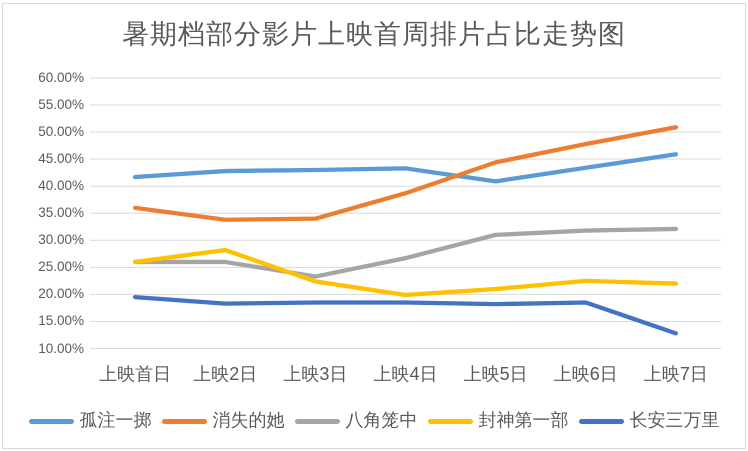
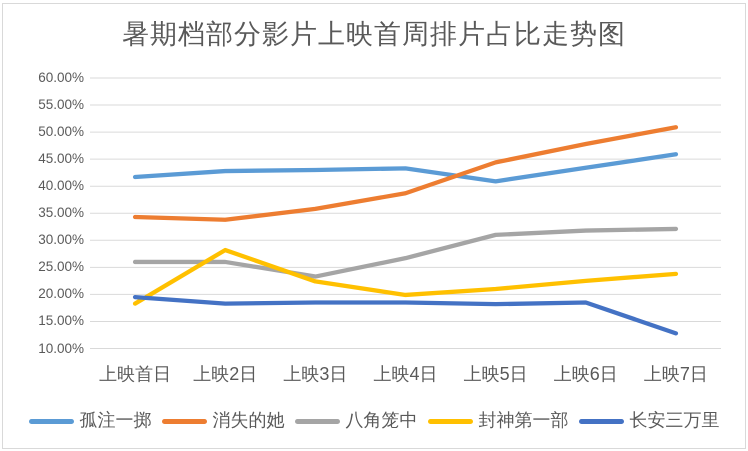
消失的她/上映首日: 36% -> 34%
封神第一部/上映首日: 26% -> 18%
消失的她/上映3日: 34% -> 36%
封神第一部/上映7日: 22% -> 24%
